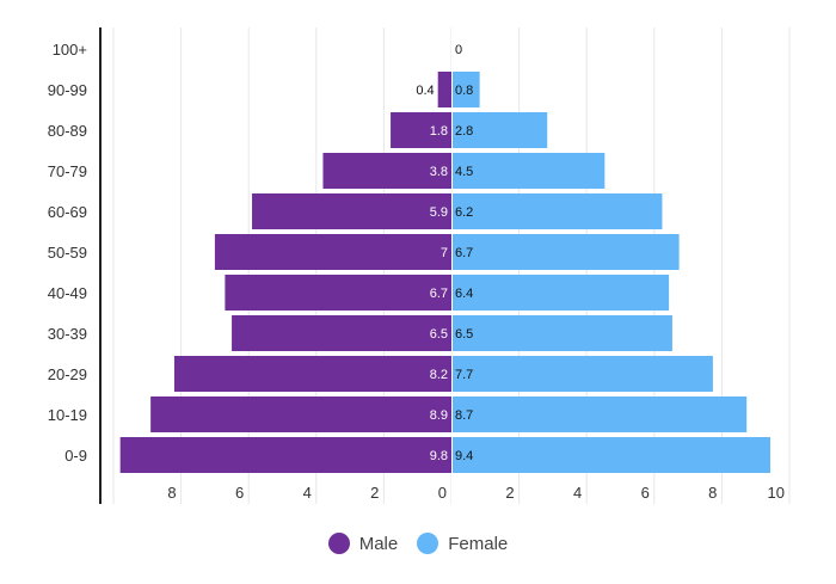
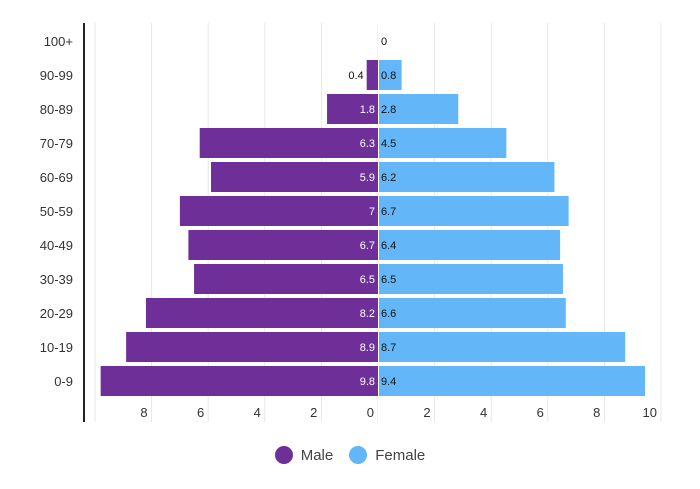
Male/70-79: 3.8 -> 6.3
Female/20-29: 7.7 -> 6.6
